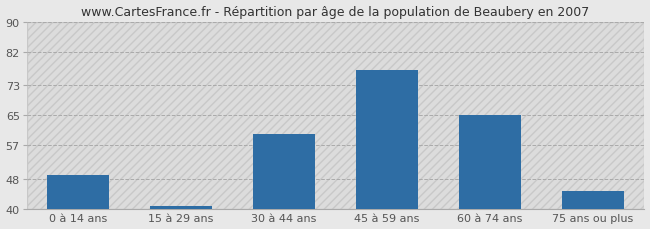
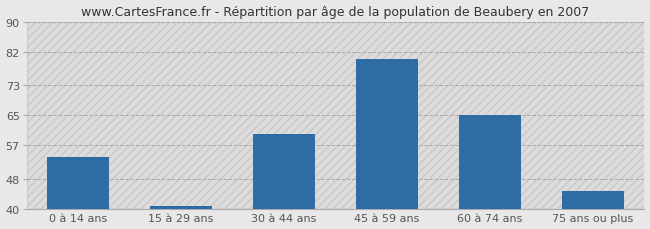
0 à 14 ans: 49 -> 54
45 à 59 ans: 77 -> 80
